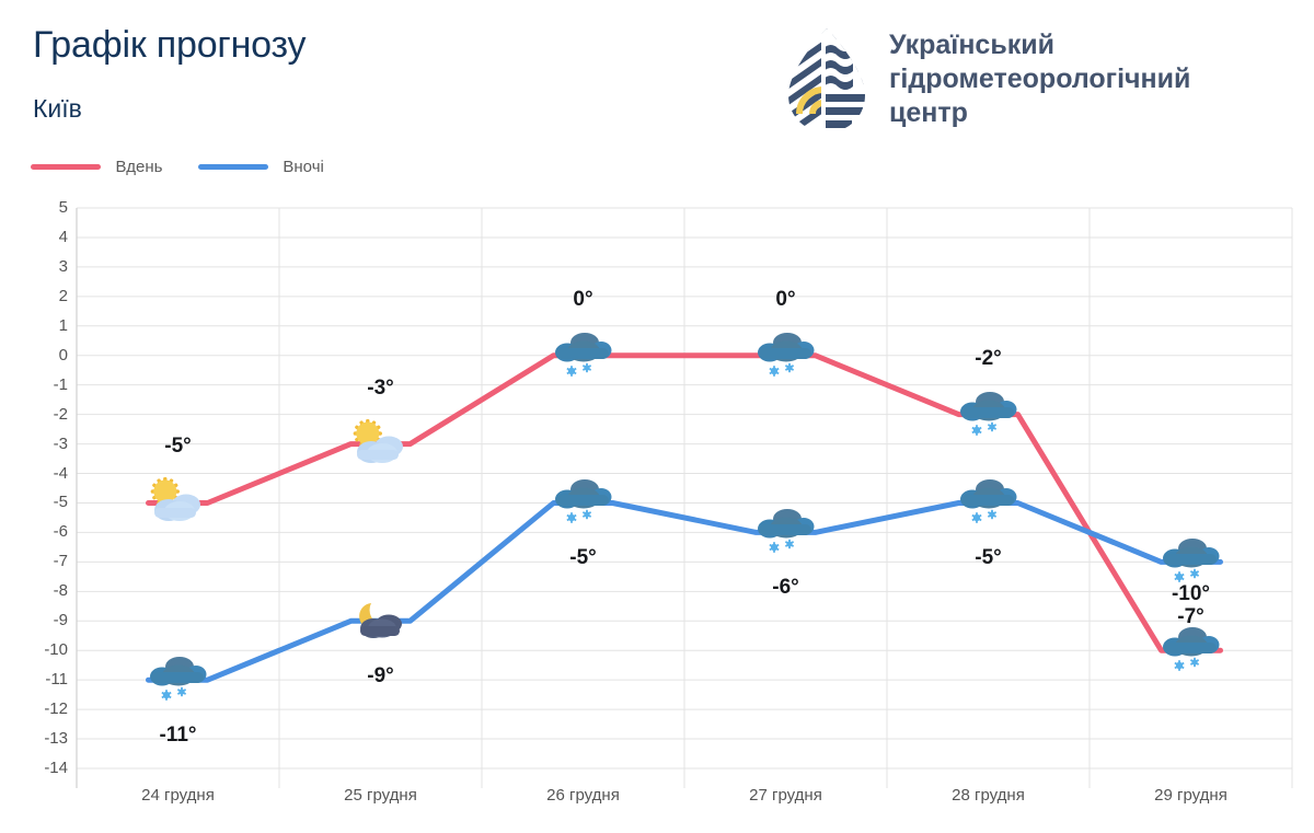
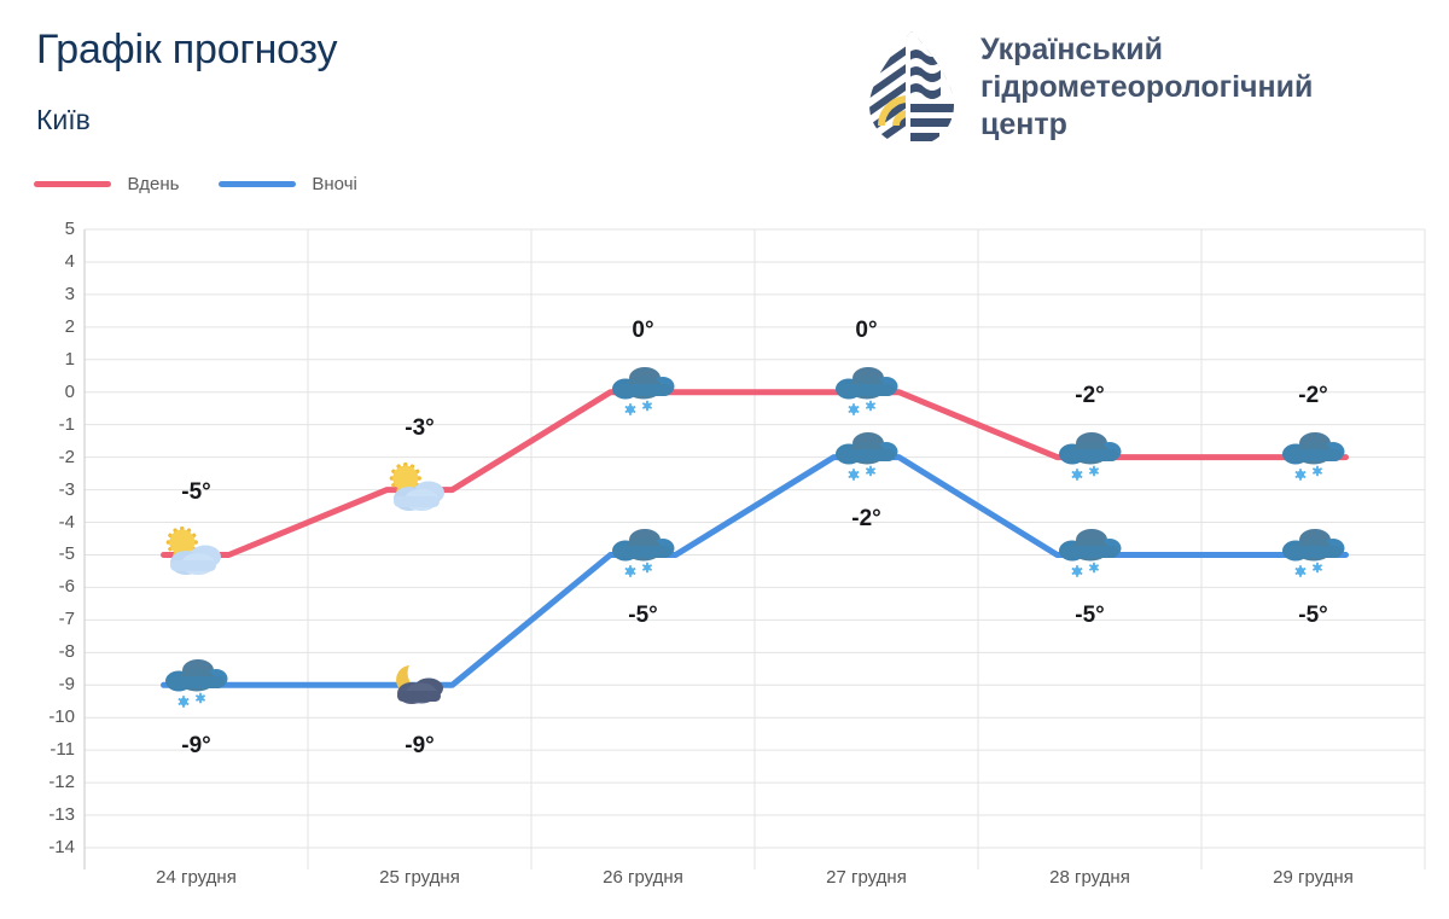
Вночі/24 грудня: -11° -> -9°
Вночі/27 грудня: -6° -> -2°
Вдень/29 грудня: -10° -> -2°
Вночі/29 грудня: -7° -> -5°
